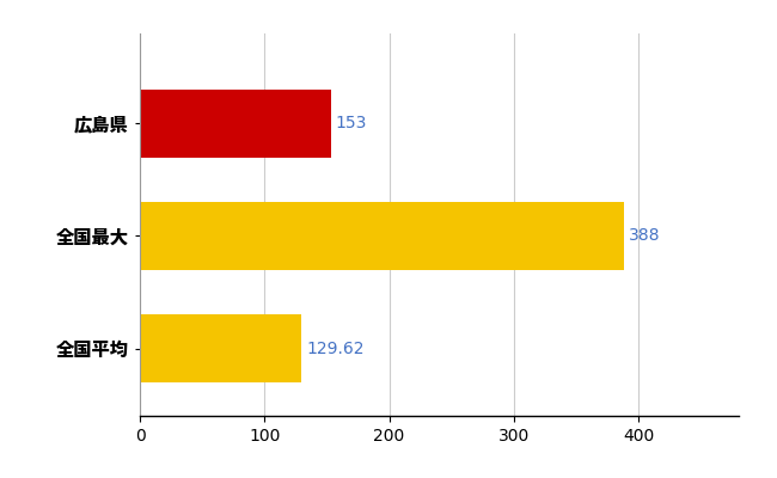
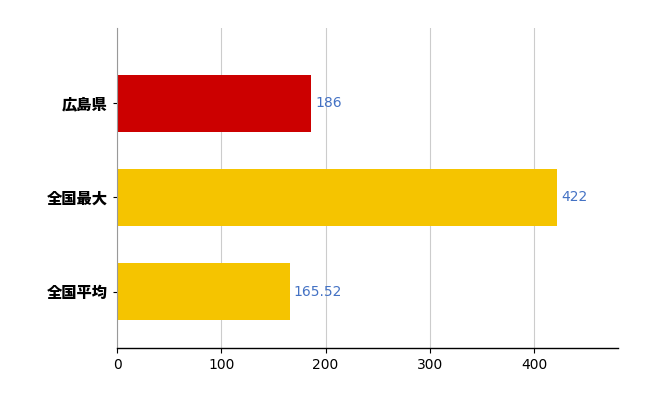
広島県: 153 -> 186
全国最大: 388 -> 422
全国平均: 129.62 -> 165.52
